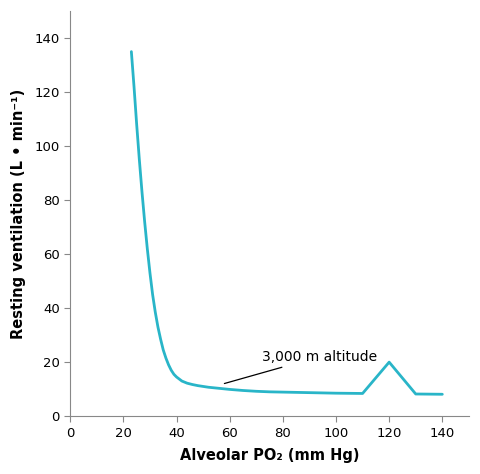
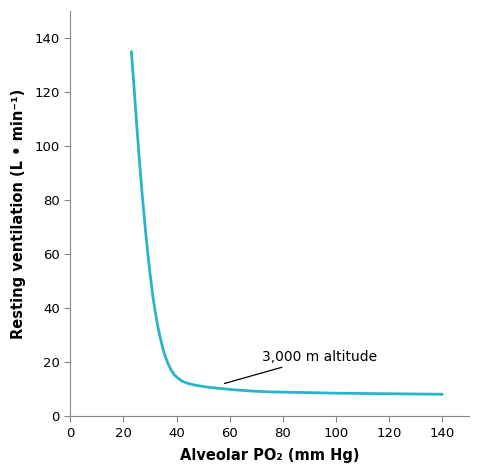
120: 20.0 -> 8.3
